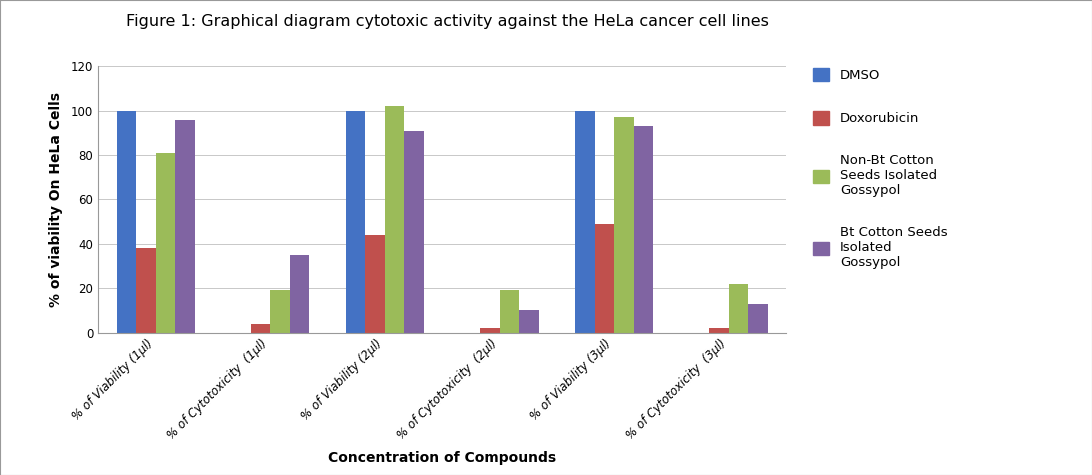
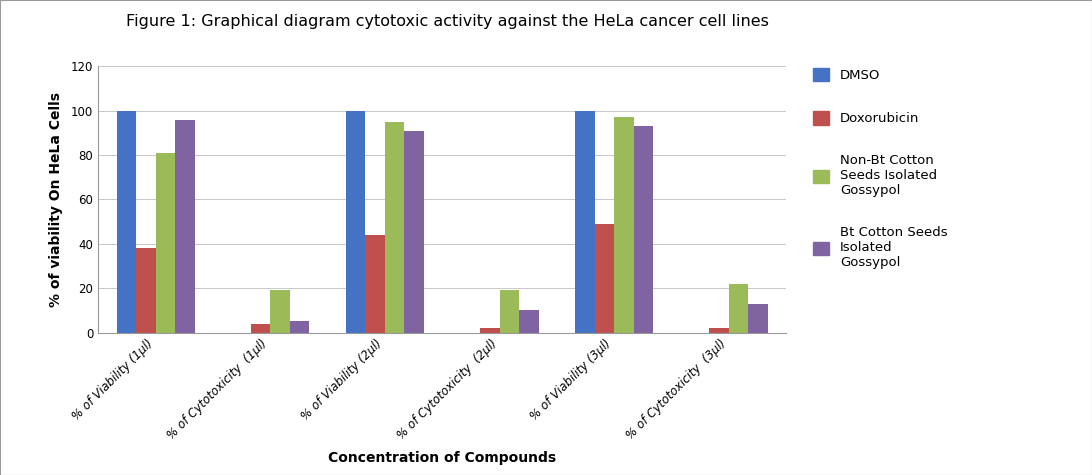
Bt Cotton Seeds Isolated Gossypol/% of Cytotoxicity (1μl): 35 -> 5
Non-Bt Cotton Seeds Isolated Gossypol/% of Viability (2μl): 102 -> 95
